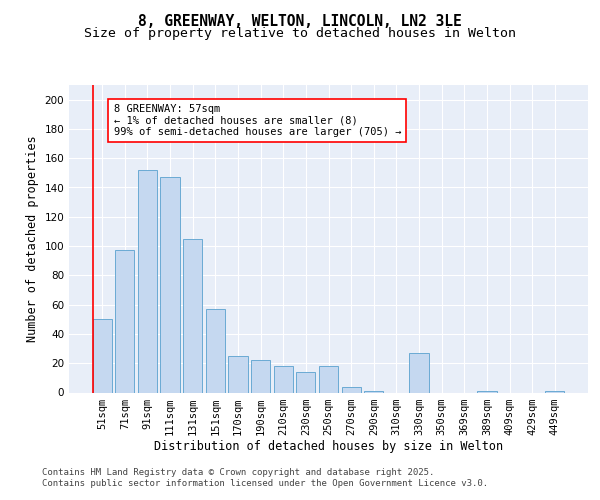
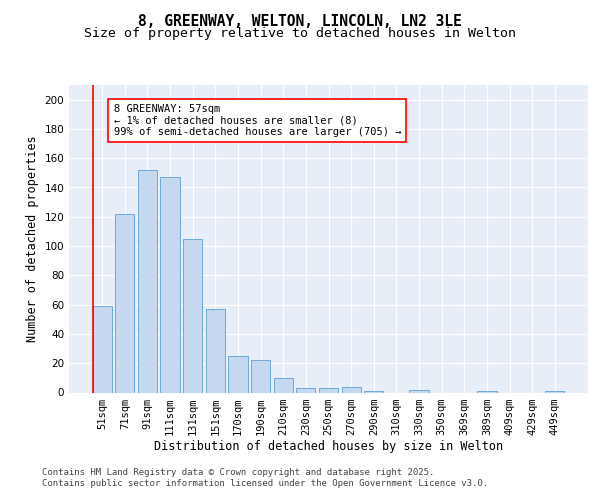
51sqm: 50 -> 59
71sqm: 97 -> 122
210sqm: 18 -> 10
230sqm: 14 -> 3
250sqm: 18 -> 3
330sqm: 27 -> 2
